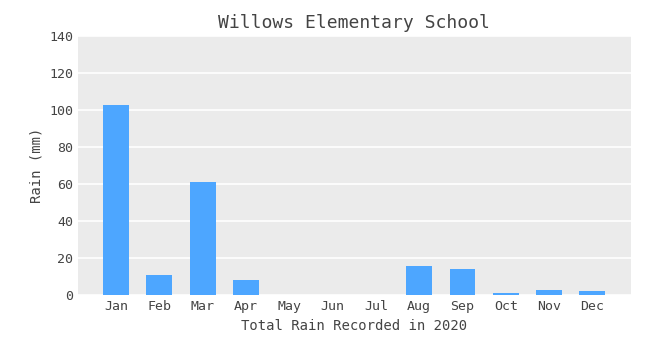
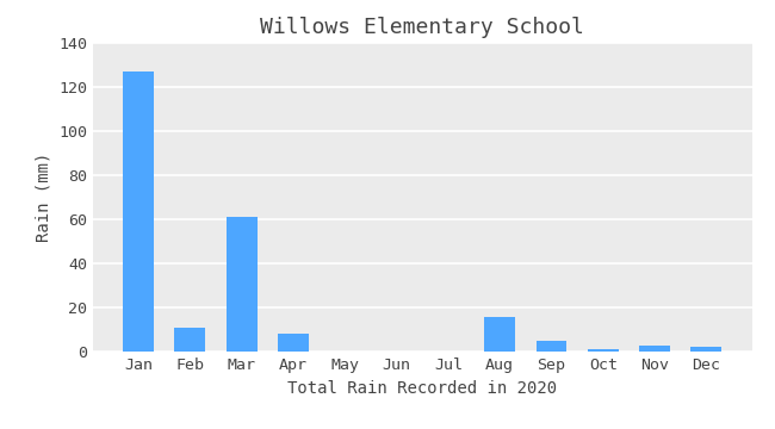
Jan: 103 -> 127
Sep: 14 -> 5
